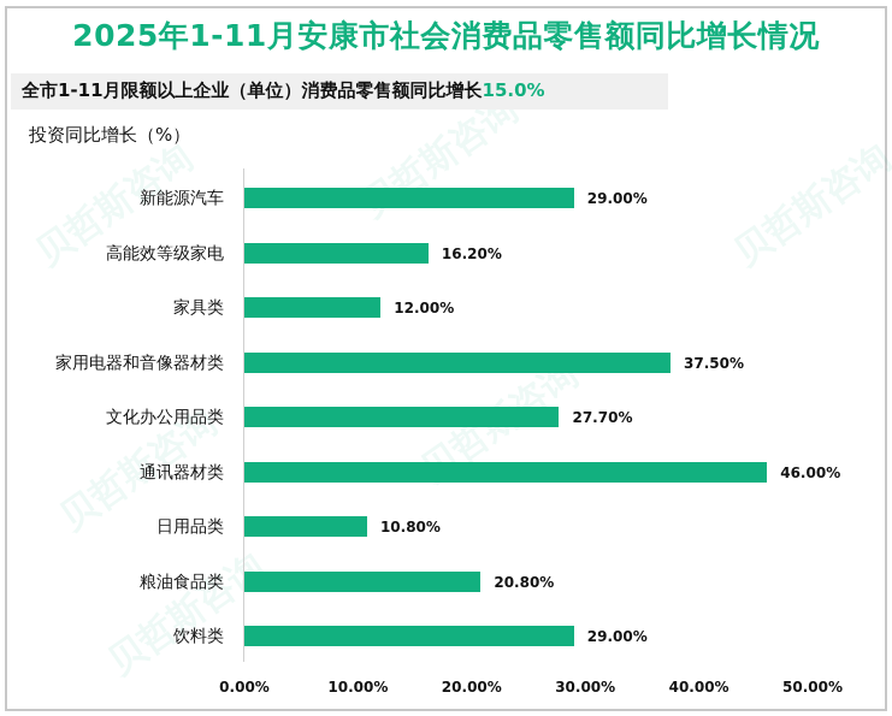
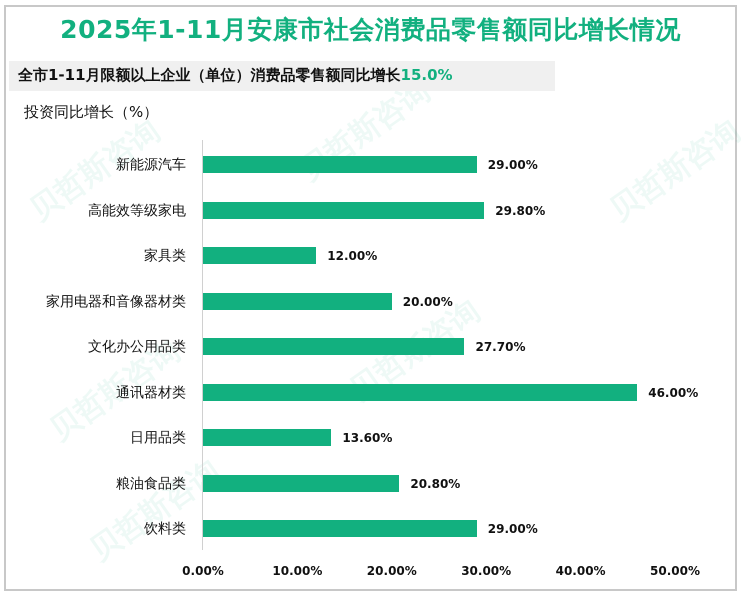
高能效等级家电: 16.20% -> 29.80%
家用电器和音像器材类: 37.50% -> 20.00%
日用品类: 10.80% -> 13.60%
